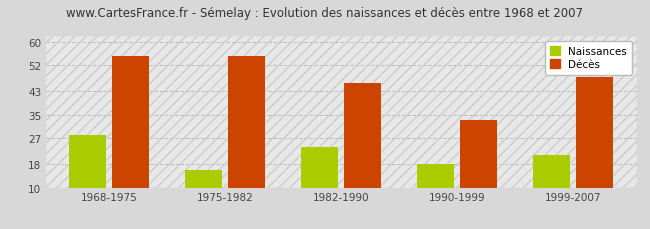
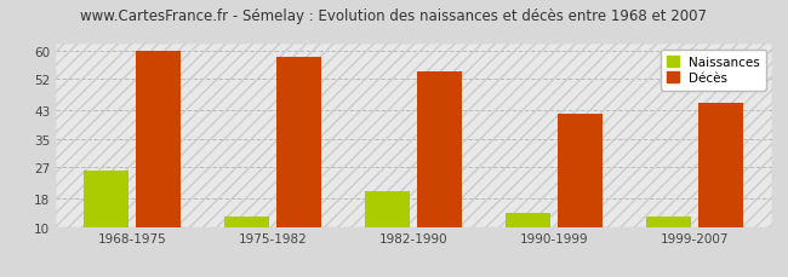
Naissances/1968-1975: 28 -> 26
Décès/1968-1975: 55 -> 60
Naissances/1975-1982: 16 -> 13
Décès/1975-1982: 55 -> 58
Naissances/1982-1990: 24 -> 20
Décès/1982-1990: 46 -> 54
Naissances/1990-1999: 18 -> 14
Décès/1990-1999: 33 -> 42
Naissances/1999-2007: 21 -> 13
Décès/1999-2007: 48 -> 45
